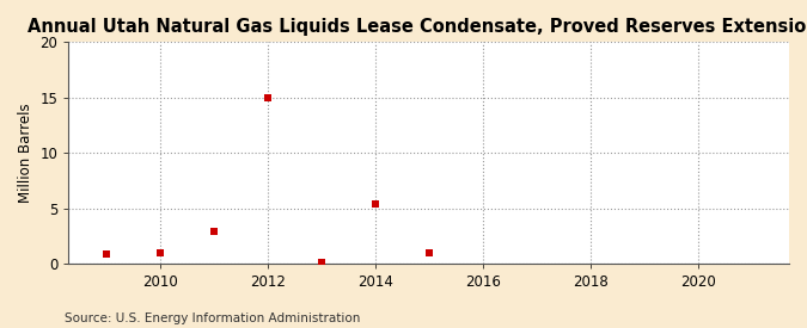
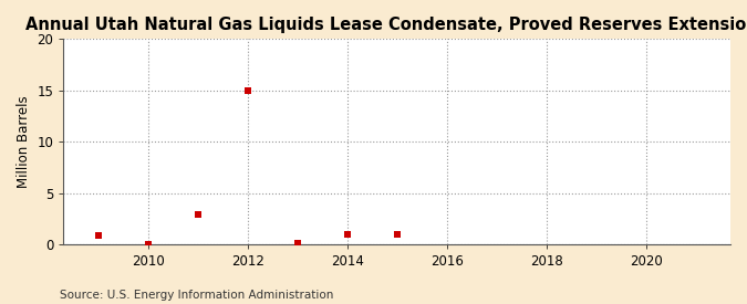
2010: 1.0 -> 0.1
2014: 5.4 -> 1.0
